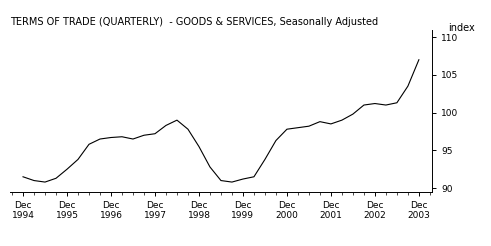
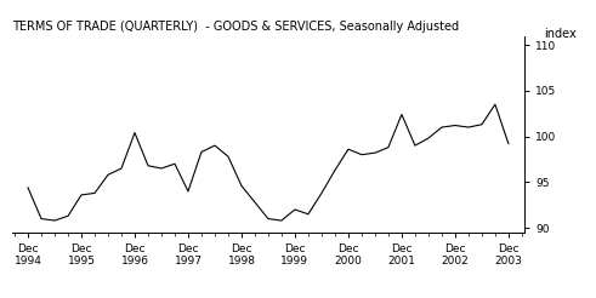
Dec 1994: 91.5 -> 94.4
Dec 1995: 92.5 -> 93.6
Dec 1996: 96.7 -> 100.4
Dec 1997: 97.2 -> 94.0
Dec 1998: 95.5 -> 94.6
Dec 1999: 91.2 -> 92.0
Dec 2000: 97.8 -> 98.6
Dec 2001: 98.5 -> 102.4
Dec 2003: 107.0 -> 99.2
